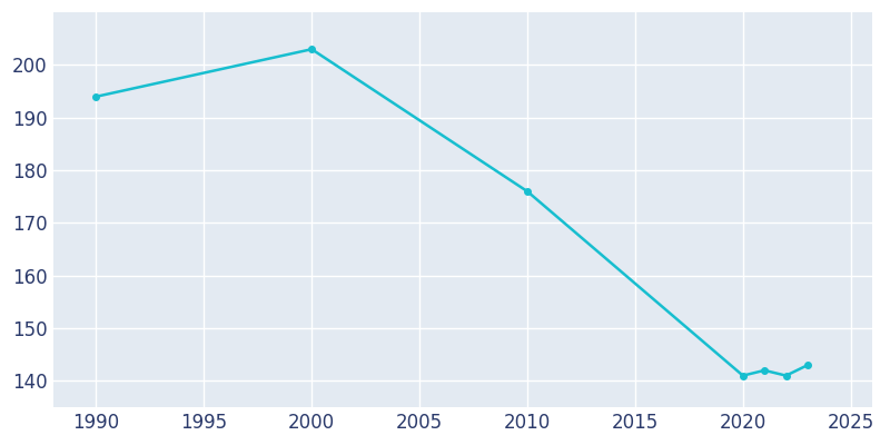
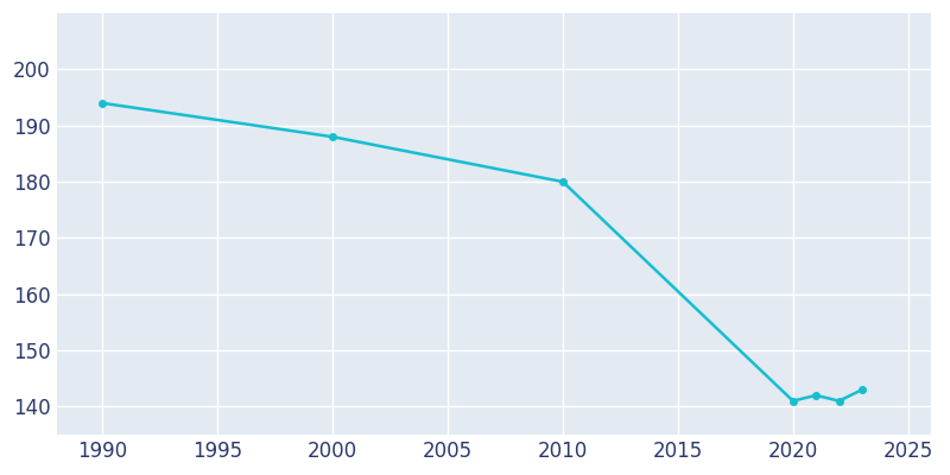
2000: 203 -> 188
2010: 176 -> 180
